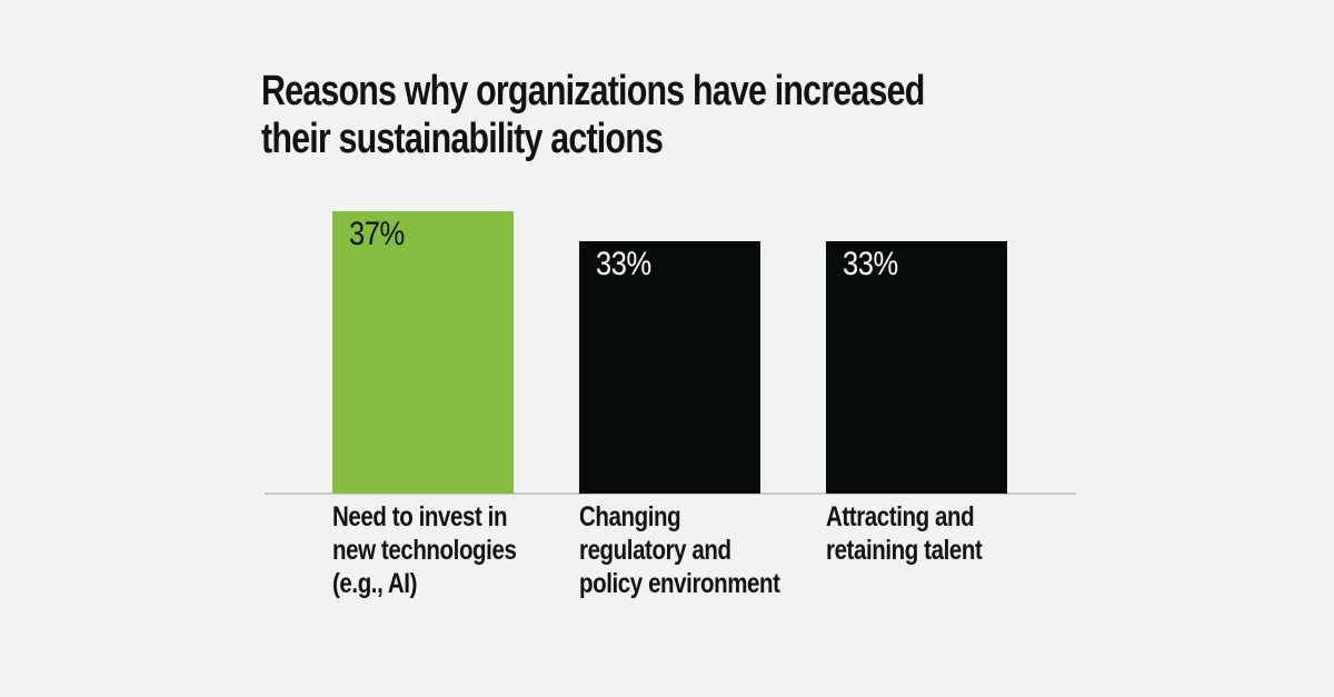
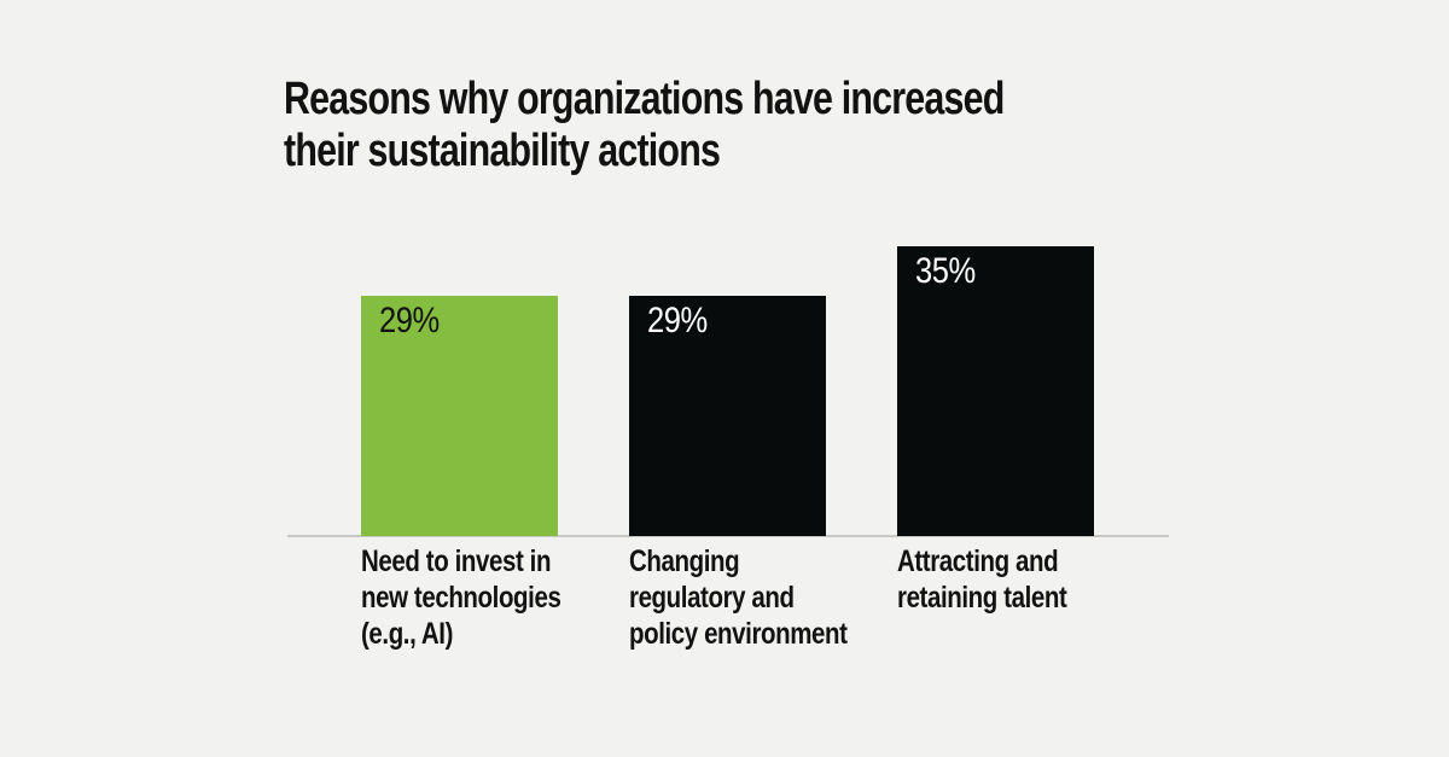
Need to invest in new technologies (e.g., AI): 37% -> 29%
Changing regulatory and policy environment: 33% -> 29%
Attracting and retaining talent: 33% -> 35%
